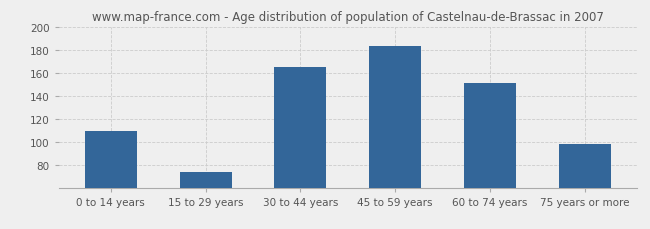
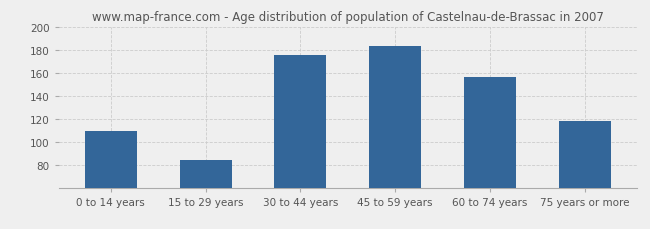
15 to 29 years: 74 -> 84
30 to 44 years: 165 -> 175
60 to 74 years: 151 -> 156
75 years or more: 98 -> 118
